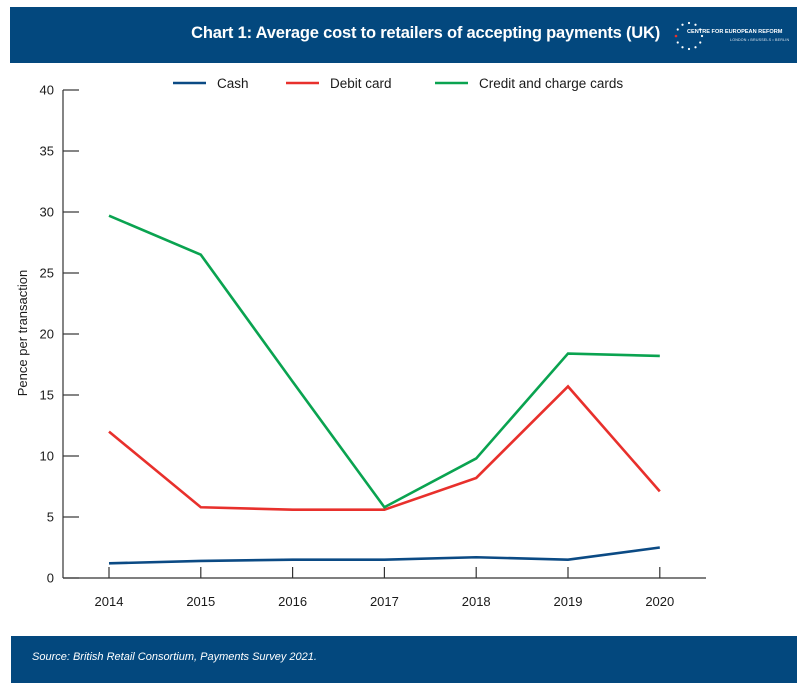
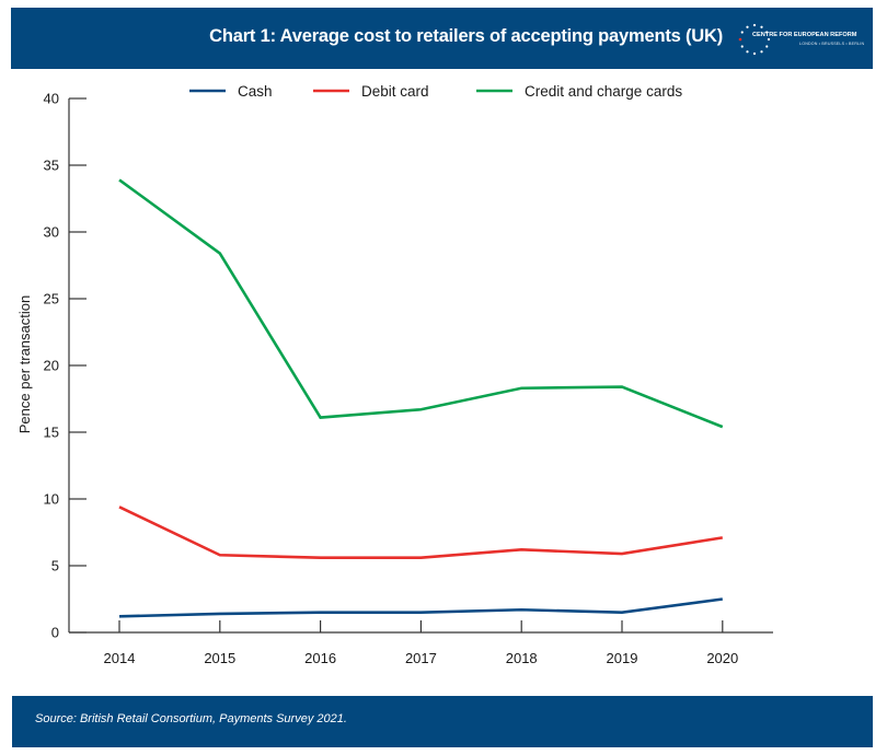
Debit card/2014: 12.0 -> 9.4
Credit and charge cards/2014: 29.7 -> 33.9
Credit and charge cards/2015: 26.5 -> 28.4
Credit and charge cards/2017: 5.8 -> 16.7
Debit card/2018: 8.2 -> 6.2
Credit and charge cards/2018: 9.8 -> 18.3
Debit card/2019: 15.7 -> 5.9
Credit and charge cards/2020: 18.2 -> 15.4
